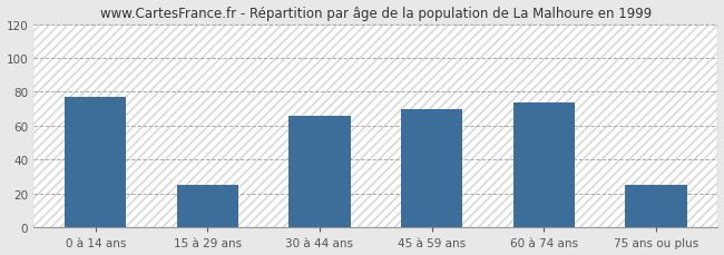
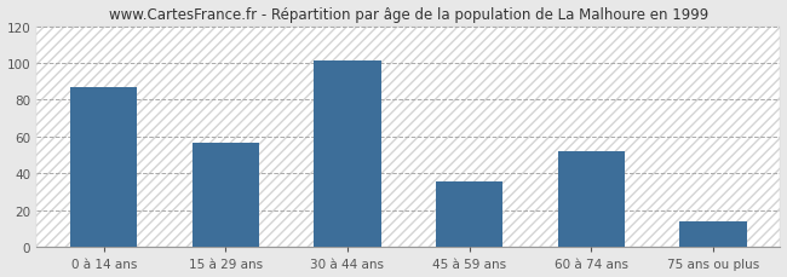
0 à 14 ans: 77 -> 87
15 à 29 ans: 25 -> 57
30 à 44 ans: 66 -> 101
45 à 59 ans: 70 -> 36
60 à 74 ans: 74 -> 52
75 ans ou plus: 25 -> 14
